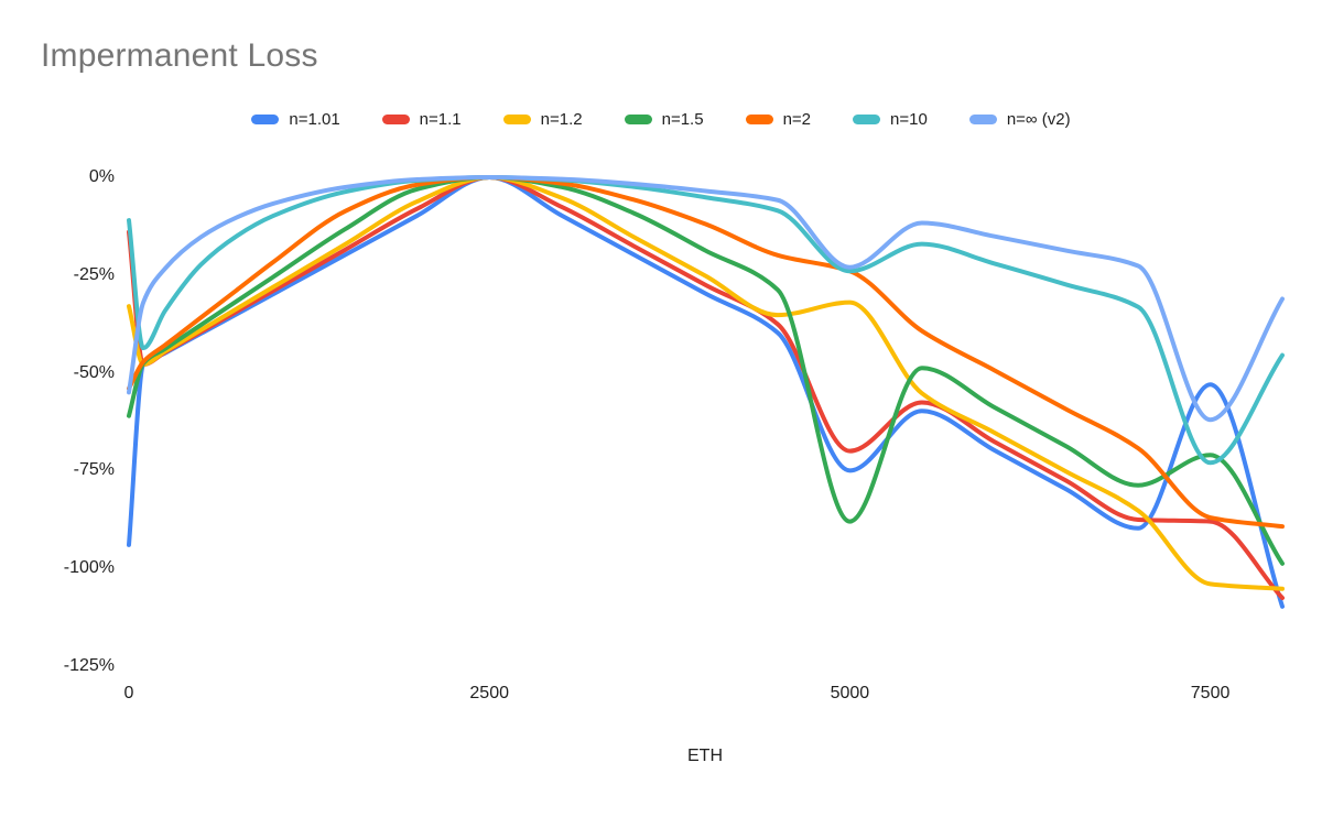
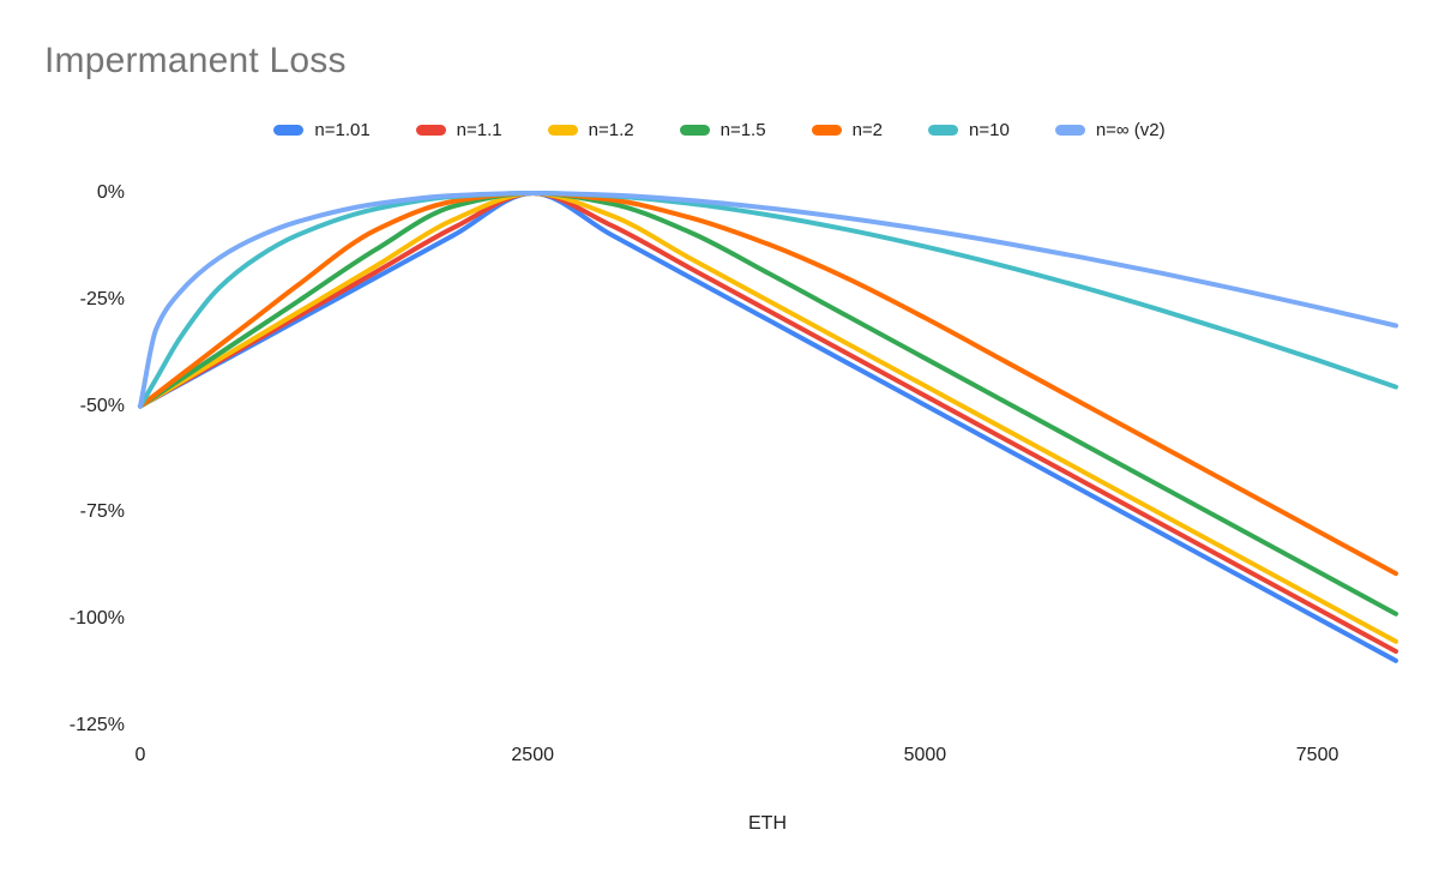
n=1.01/0: -94% -> -50%
n=1.1/0: -14% -> -50%
n=1.2/0: -33% -> -50%
n=1.5/0: -61% -> -50%
n=2/0: -54% -> -50%
n=10/0: -11% -> -50%
n=∞ (v2)/0: -55% -> -50%
n=1.01/5000: -75% -> -50%
n=1.1/5000: -70% -> -48%
n=1.2/5000: -32% -> -45%
n=1.5/5000: -88% -> -39%
n=2/5000: -24% -> -29%
n=10/5000: -24% -> -13%
n=∞ (v2)/5000: -23% -> -9%
n=1.01/7500: -53% -> -100%
n=1.1/7500: -88% -> -98%
n=1.2/7500: -104% -> -95%
n=1.5/7500: -71% -> -89%
n=2/7500: -87% -> -79%
n=10/7500: -73% -> -39%
n=∞ (v2)/7500: -62% -> -27%
